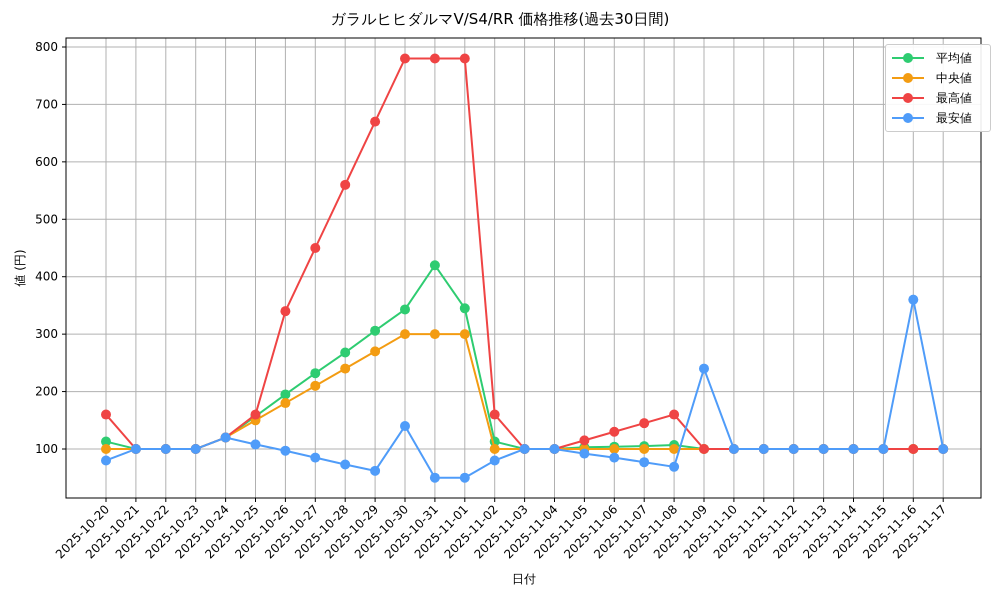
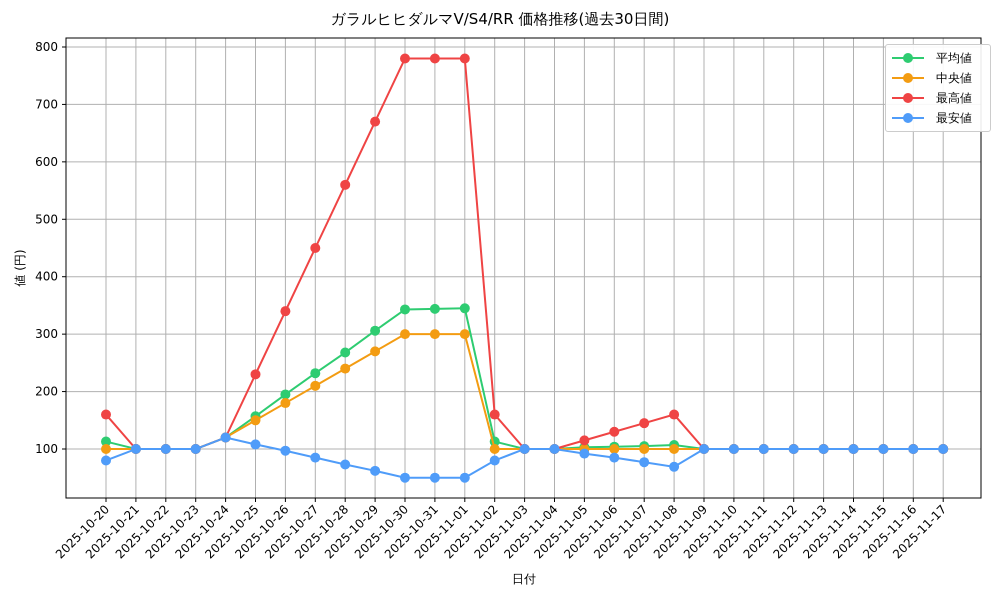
最高値/2025-10-25: 160 -> 230
最安値/2025-10-30: 140 -> 50
平均値/2025-10-31: 420 -> 340
最安値/2025-11-09: 240 -> 100
最安値/2025-11-16: 360 -> 100
